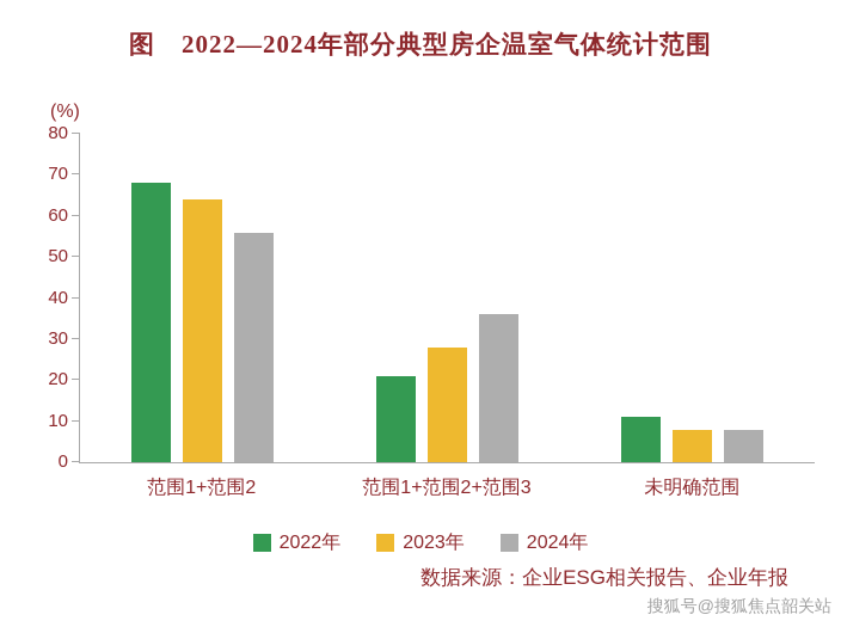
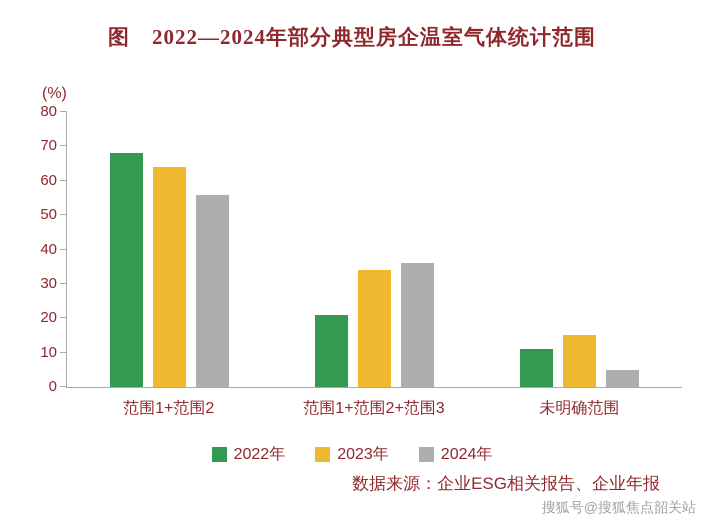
2023年/范围1+范围2+范围3: 28 -> 34
2023年/未明确范围: 8 -> 15
2024年/未明确范围: 8 -> 5
